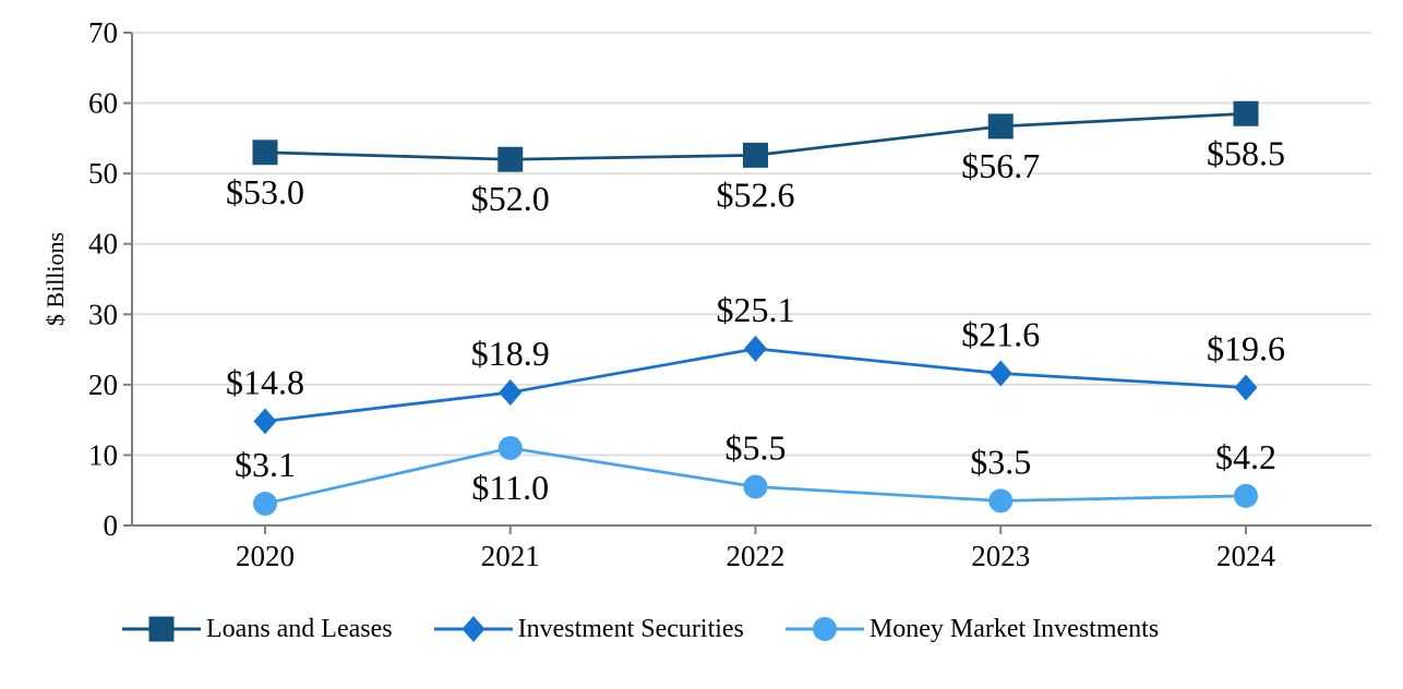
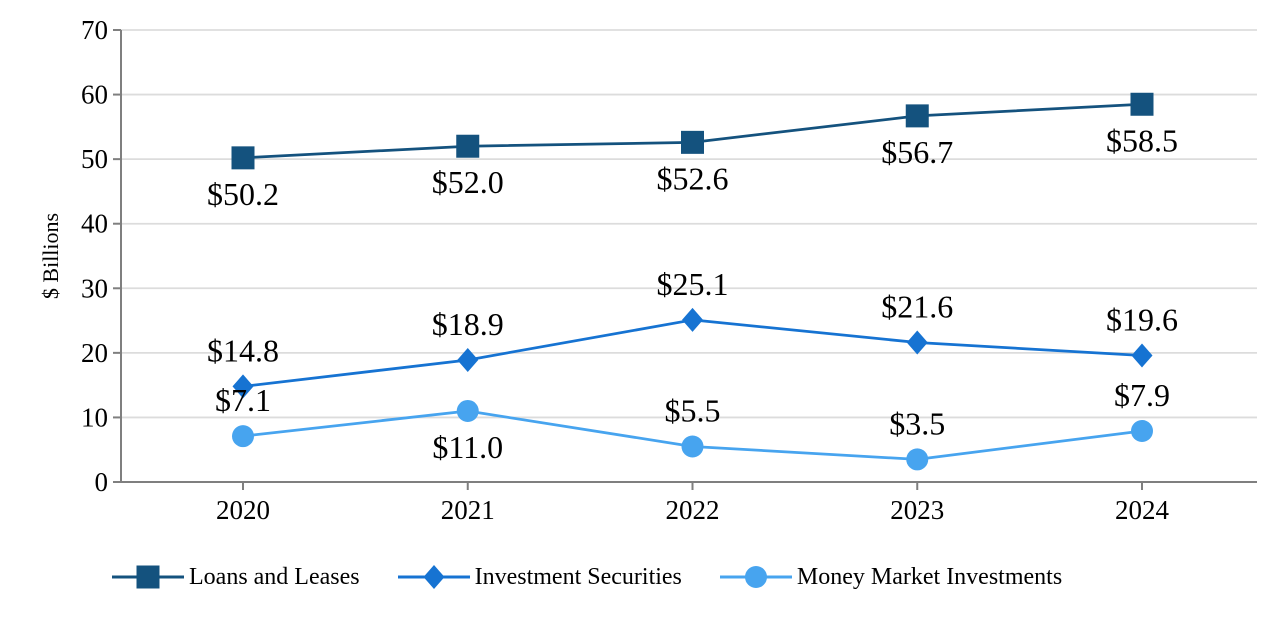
Loans and Leases/2020: $53.0 -> $50.2
Money Market Investments/2020: $3.1 -> $7.1
Money Market Investments/2024: $4.2 -> $7.9
